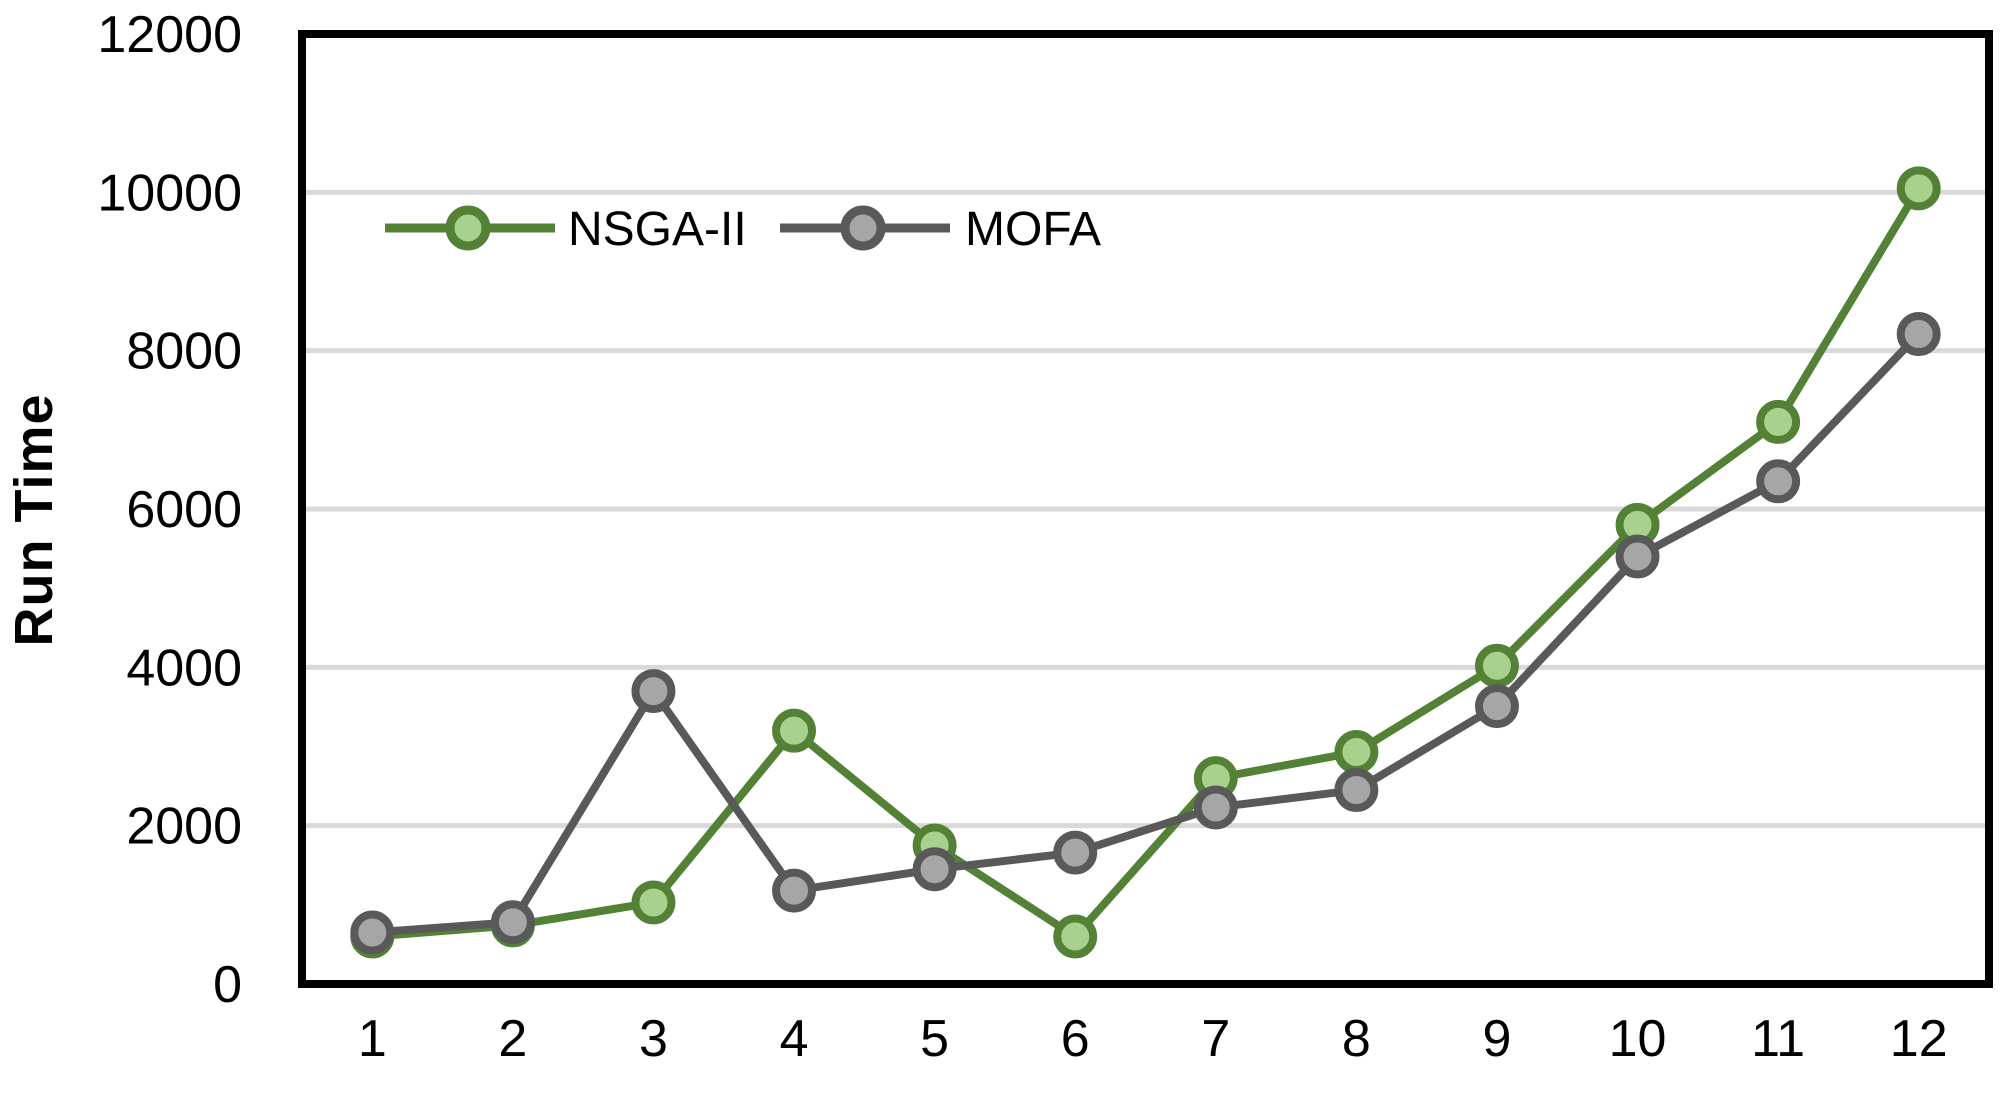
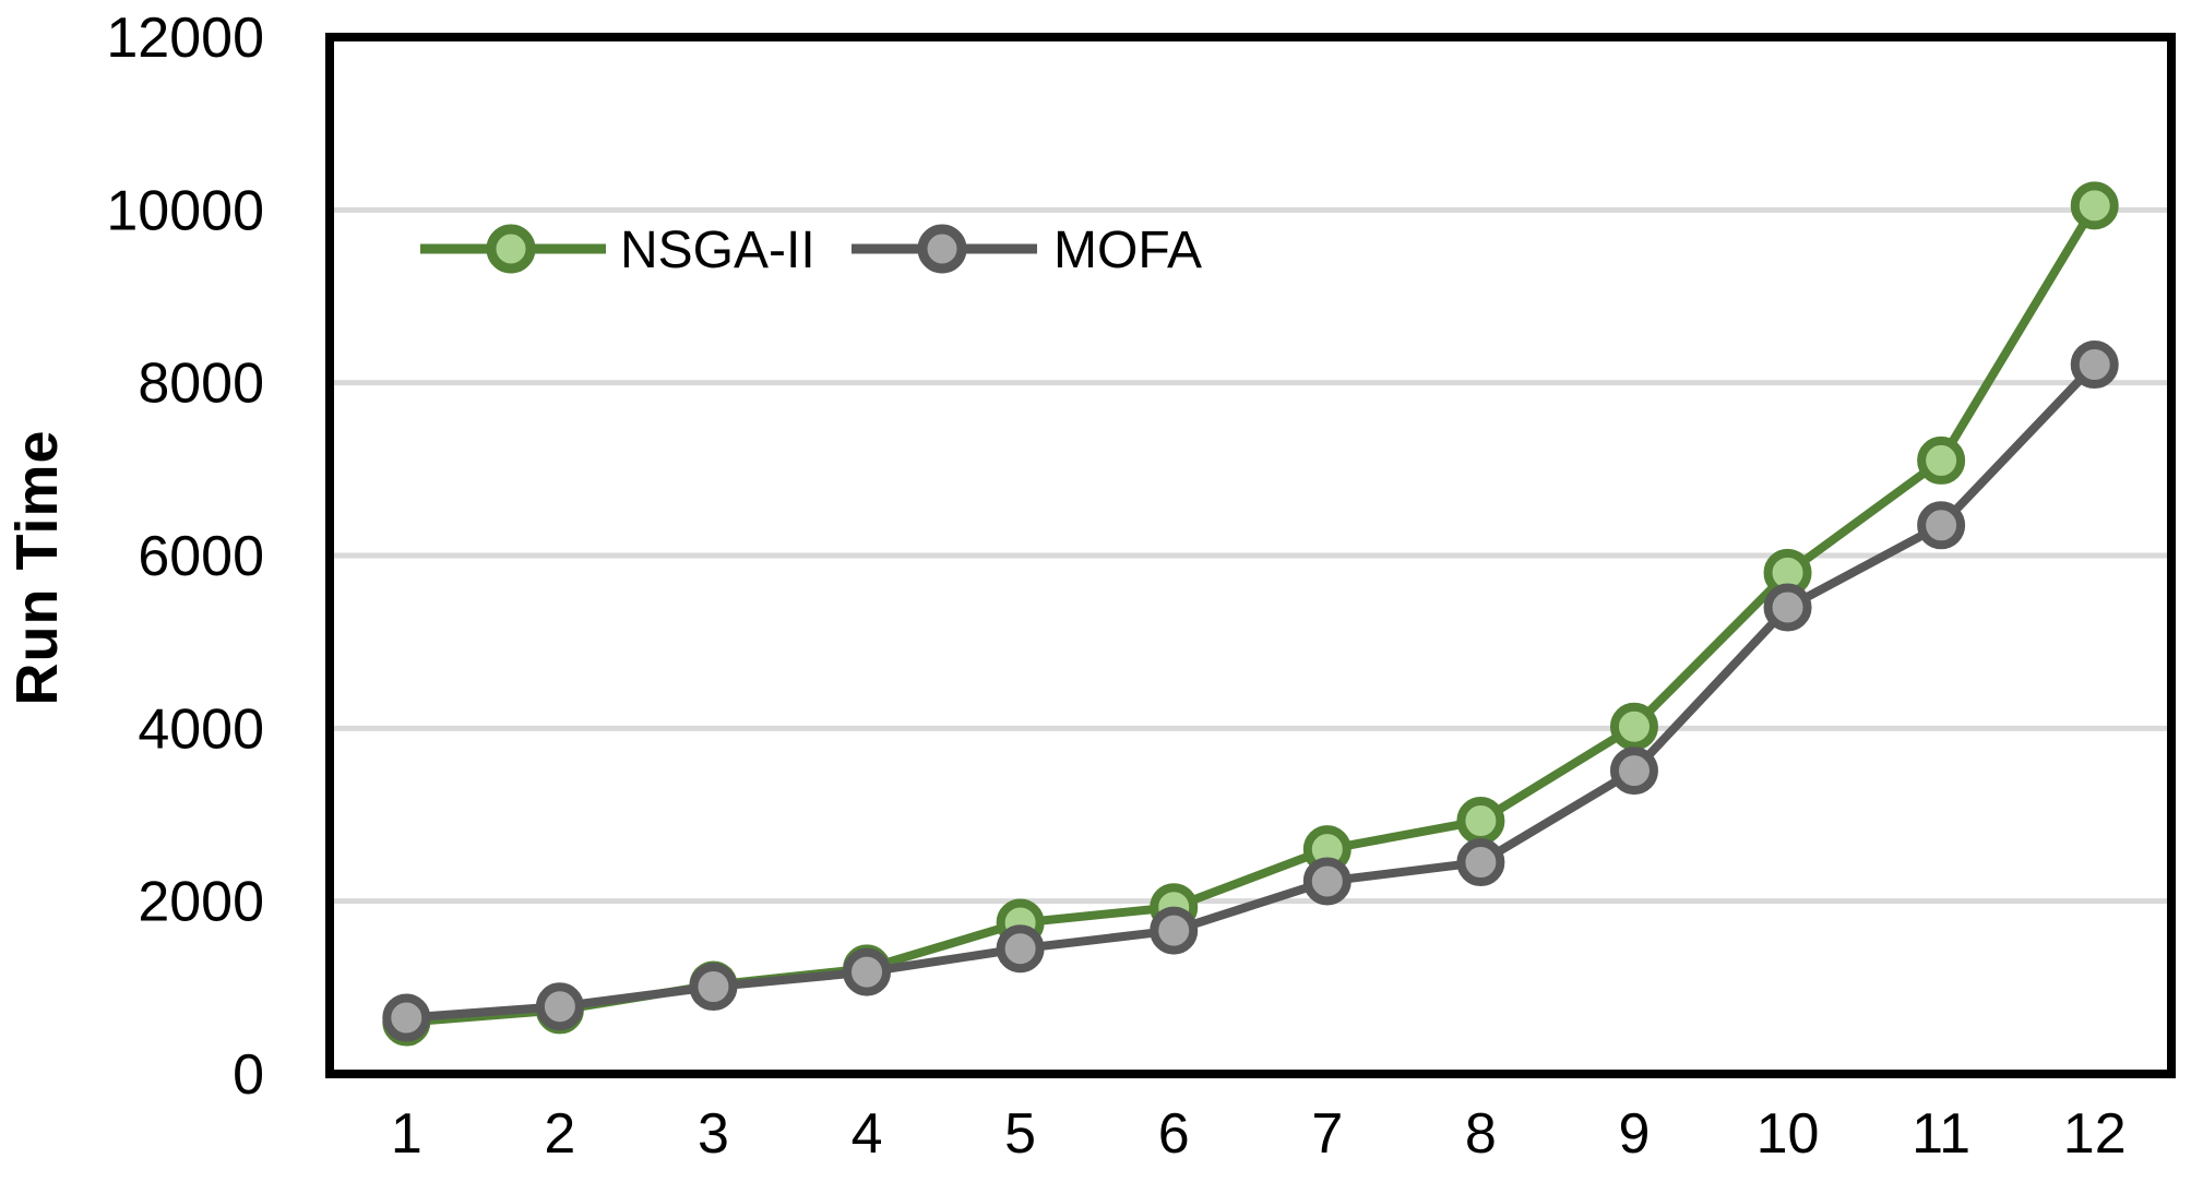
MOFA/3: 3700 -> 1000
NSGA-II/4: 3200 -> 1200
NSGA-II/6: 600 -> 1900
